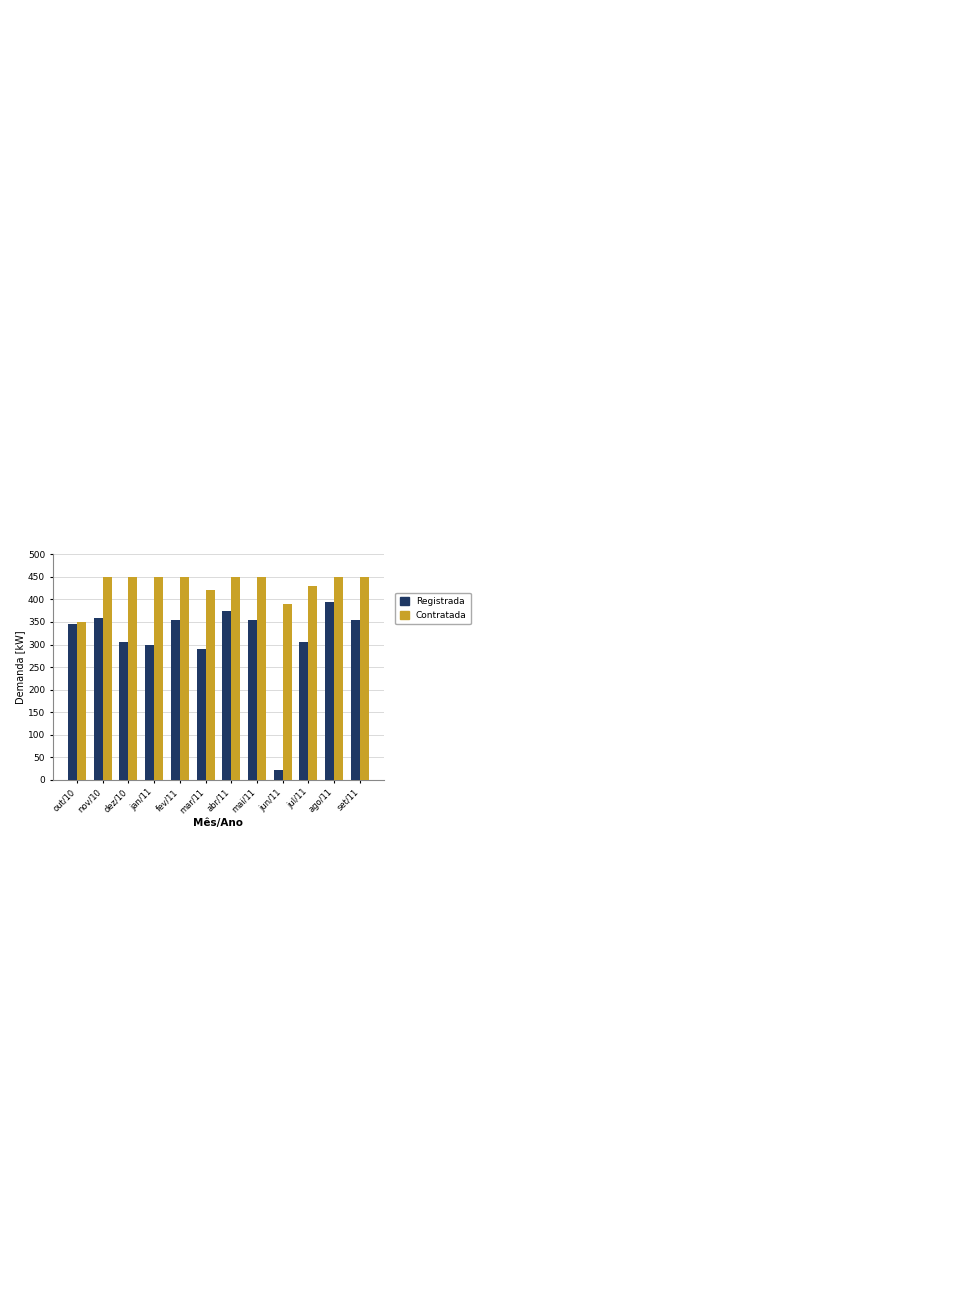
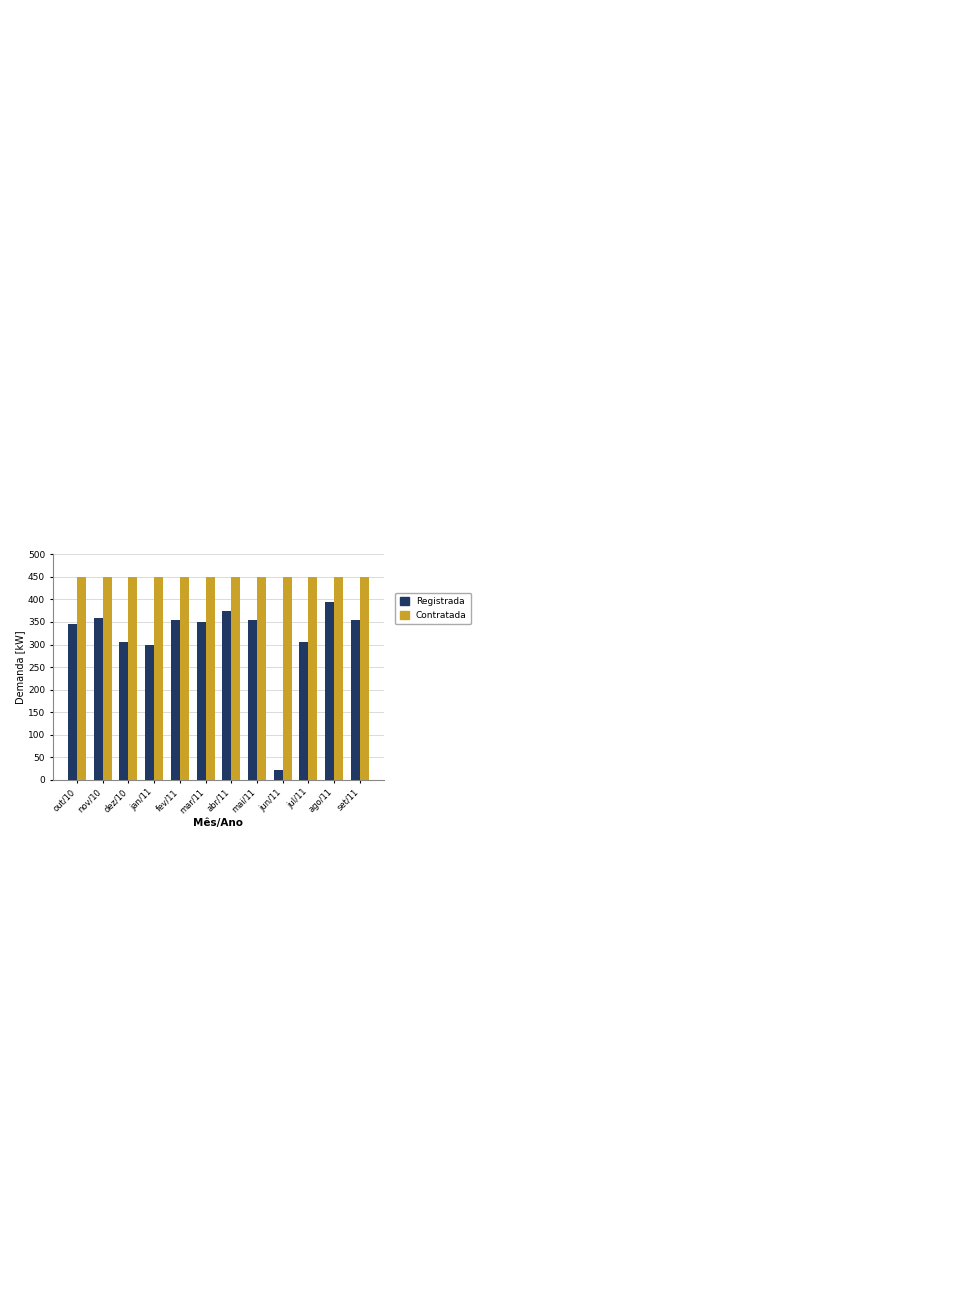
Contratada/out/10: 350 -> 450
Registrada/mar/11: 290 -> 350
Contratada/mar/11: 420 -> 450
Contratada/jun/11: 390 -> 450
Contratada/jul/11: 430 -> 450
